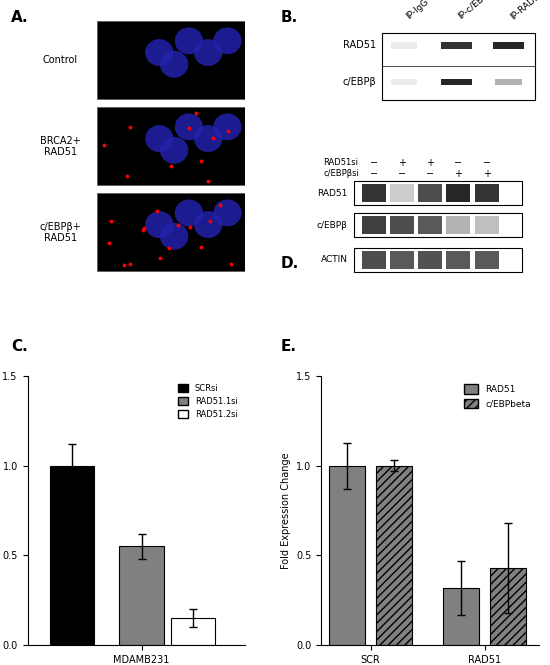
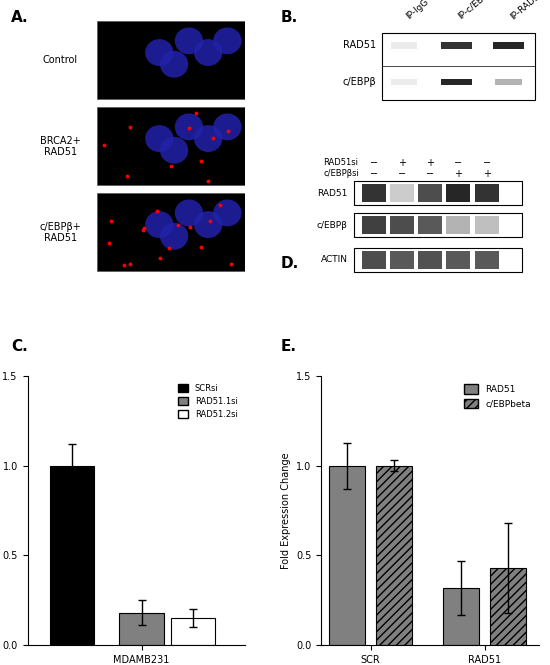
MDAMB231: 0.55 -> 0.18
